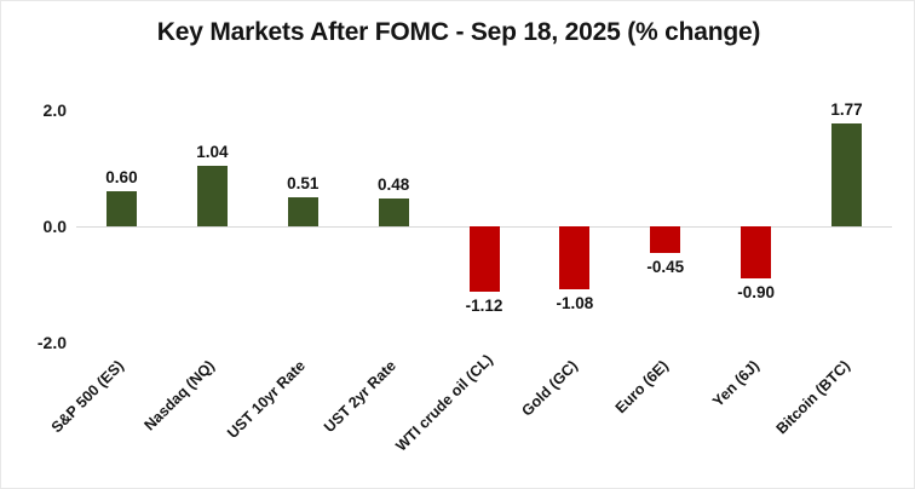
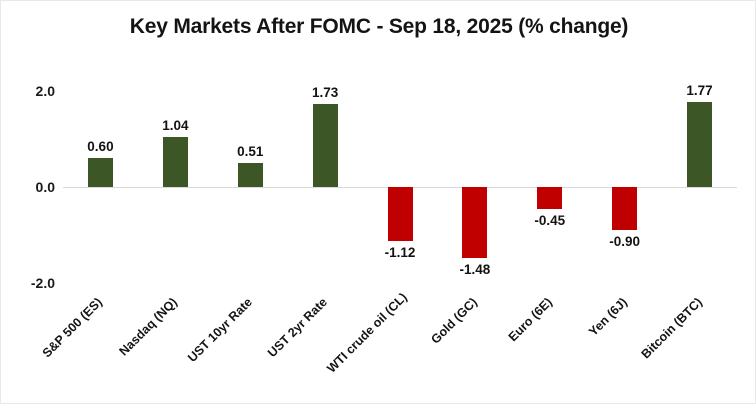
UST 2yr Rate: 0.48 -> 1.73
Gold (GC): -1.08 -> -1.48
